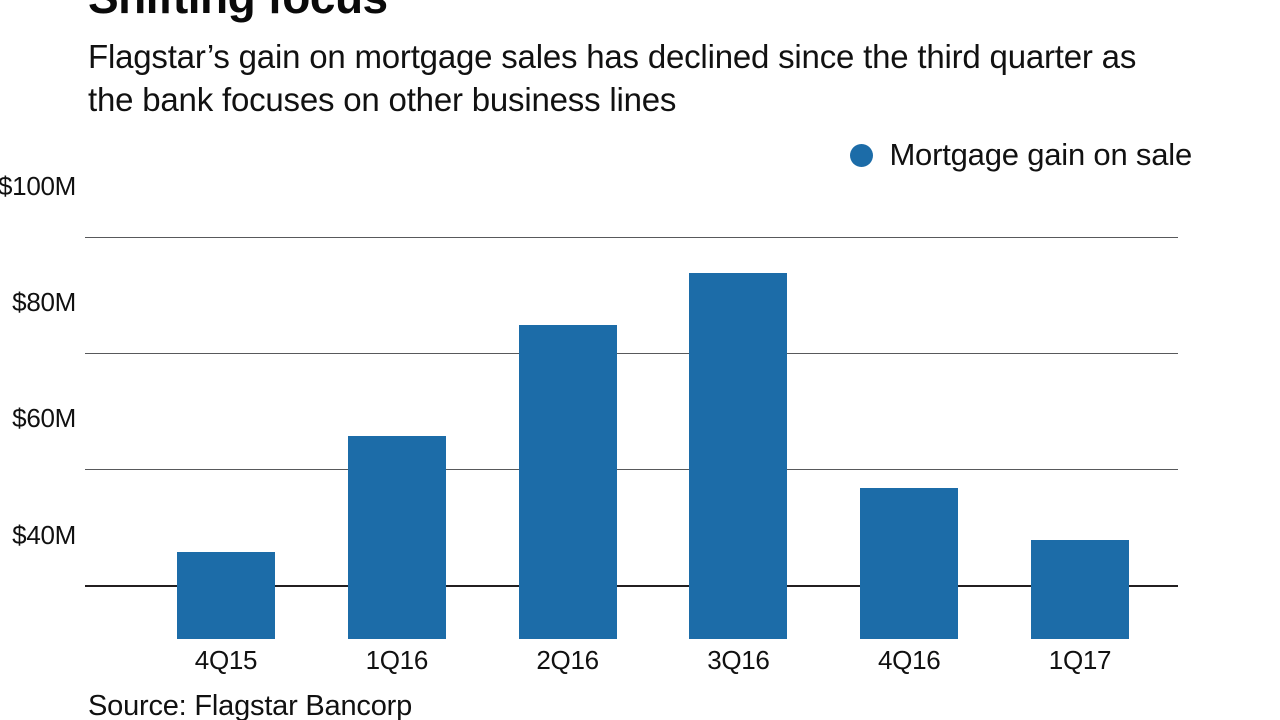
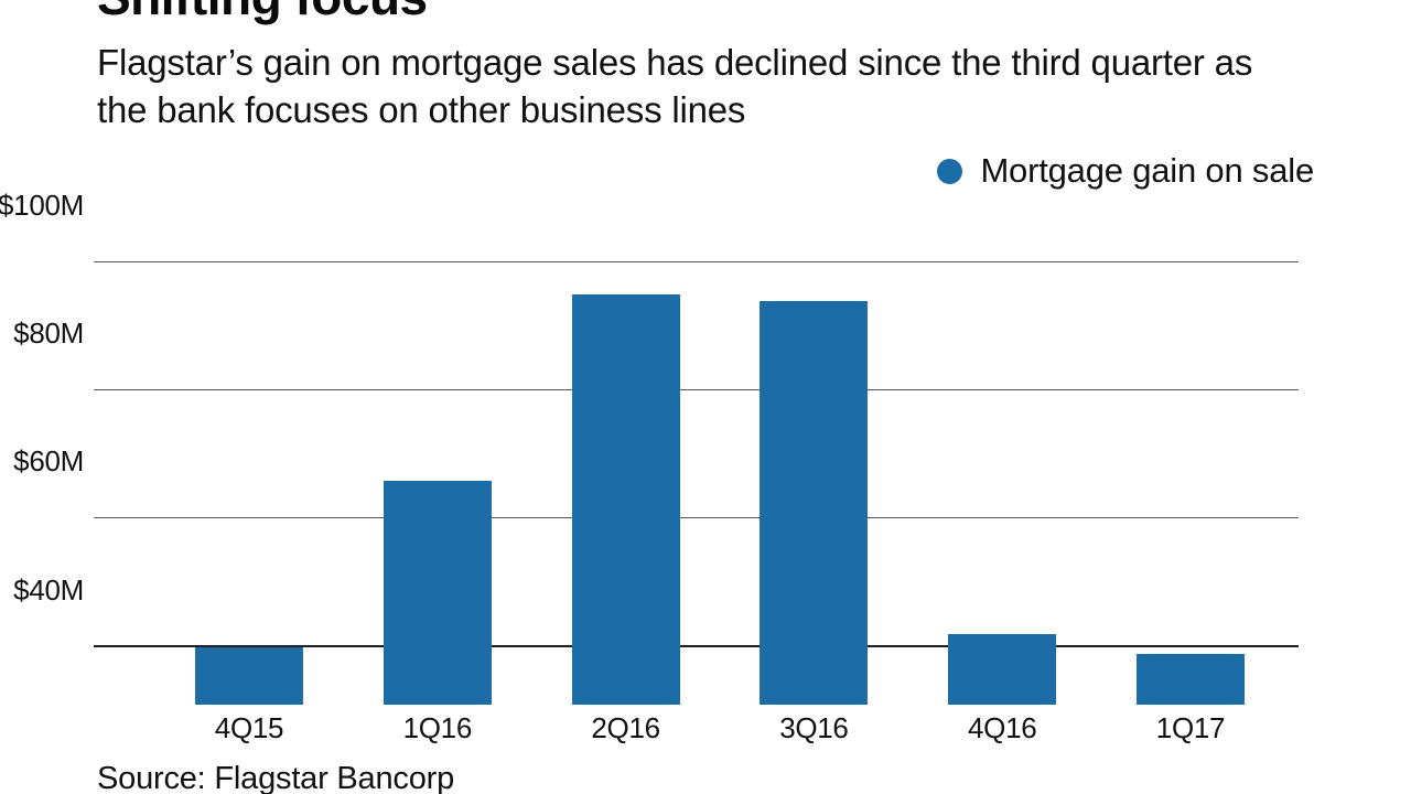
4Q15: $46M -> $40M
2Q16: $85M -> $95M
4Q16: $57M -> $42M
1Q17: $48M -> $39M
